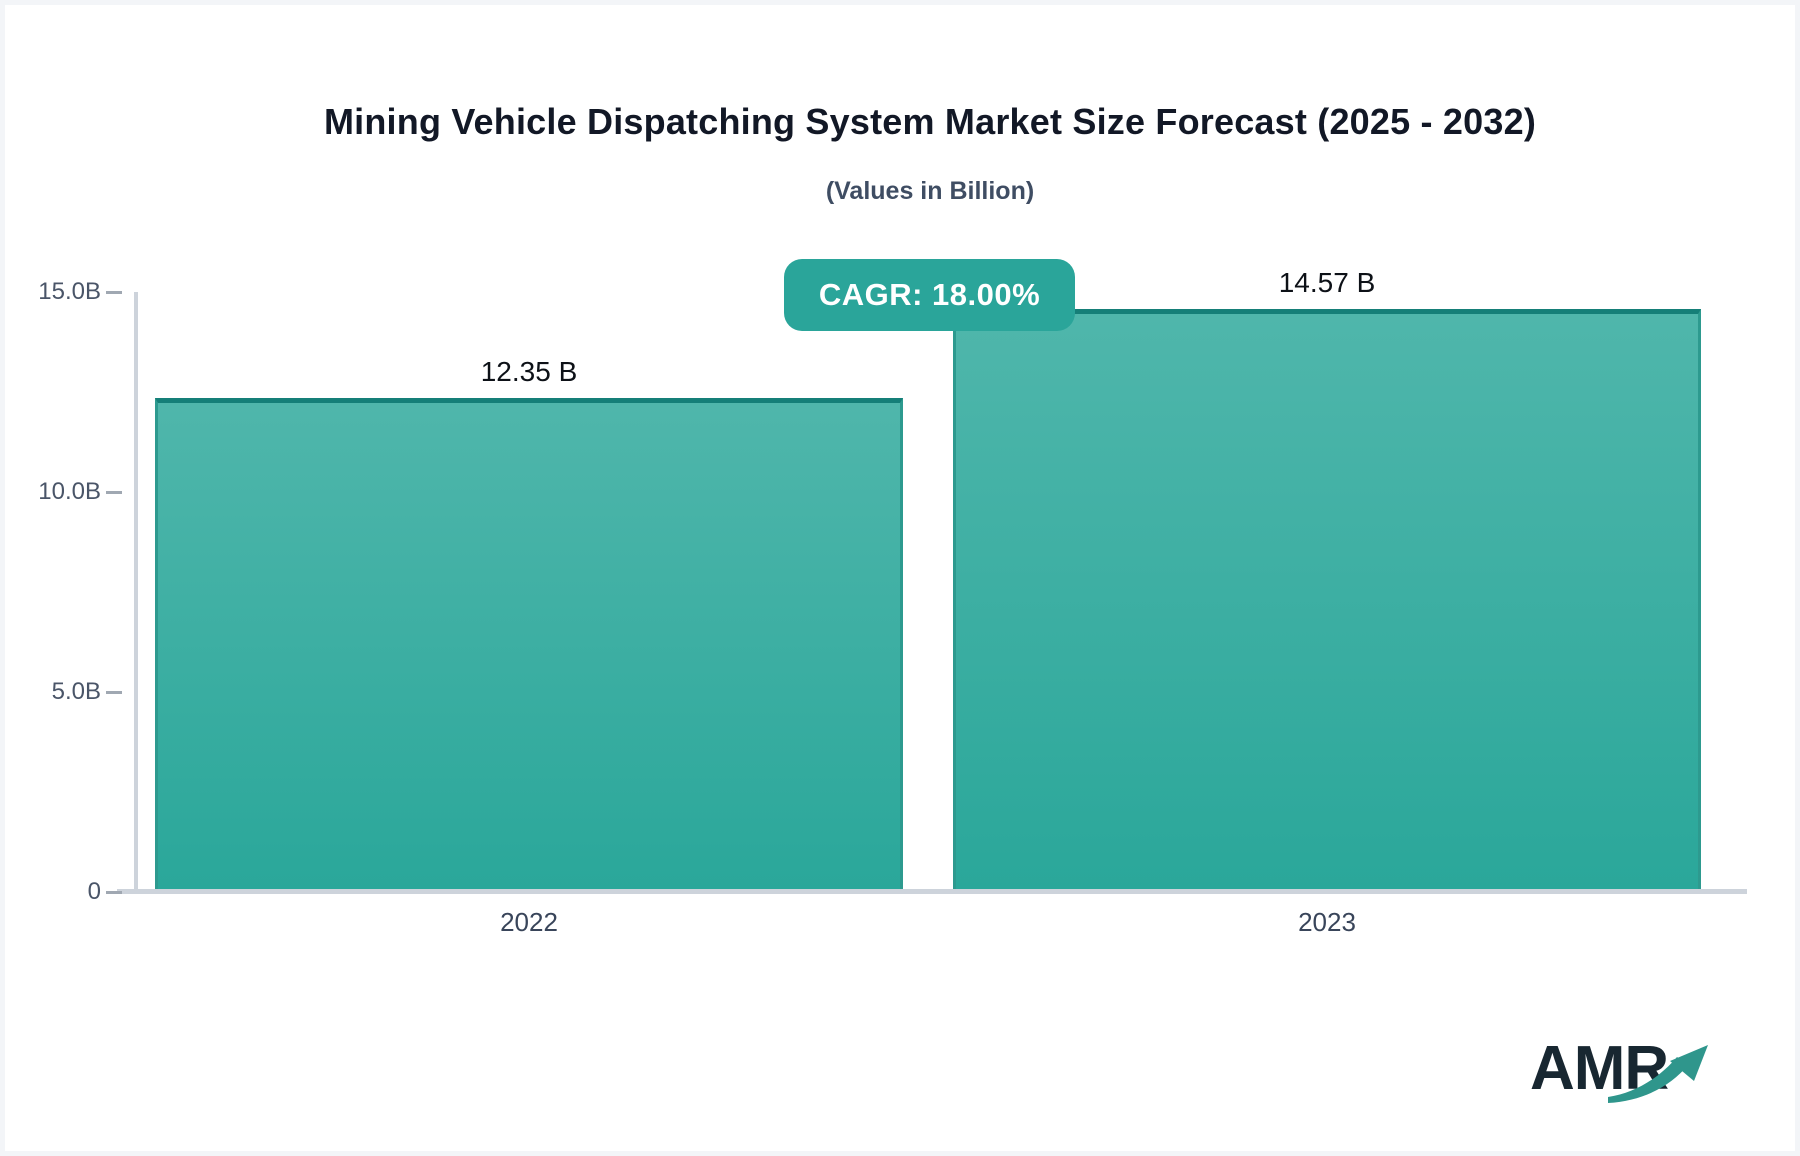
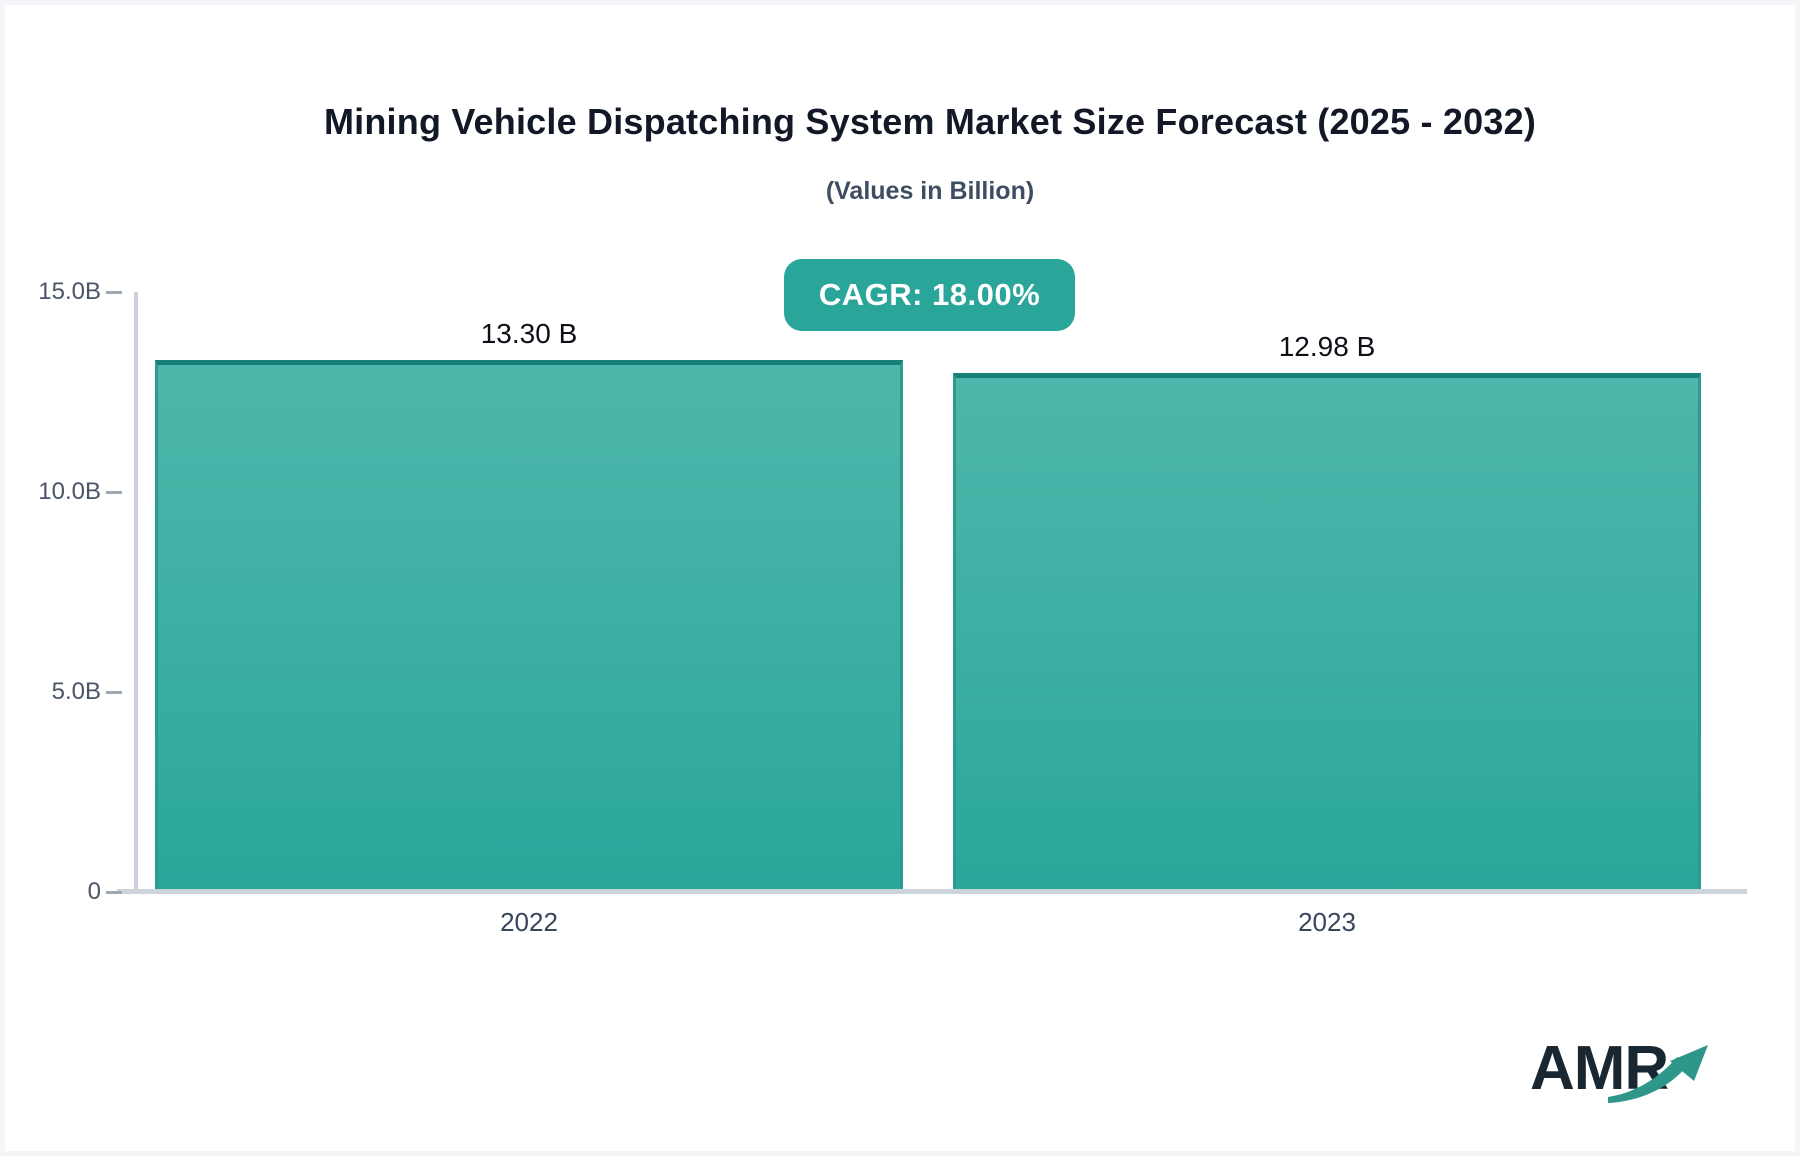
2022: 12.35 -> 13.30
2023: 14.57 -> 12.98
